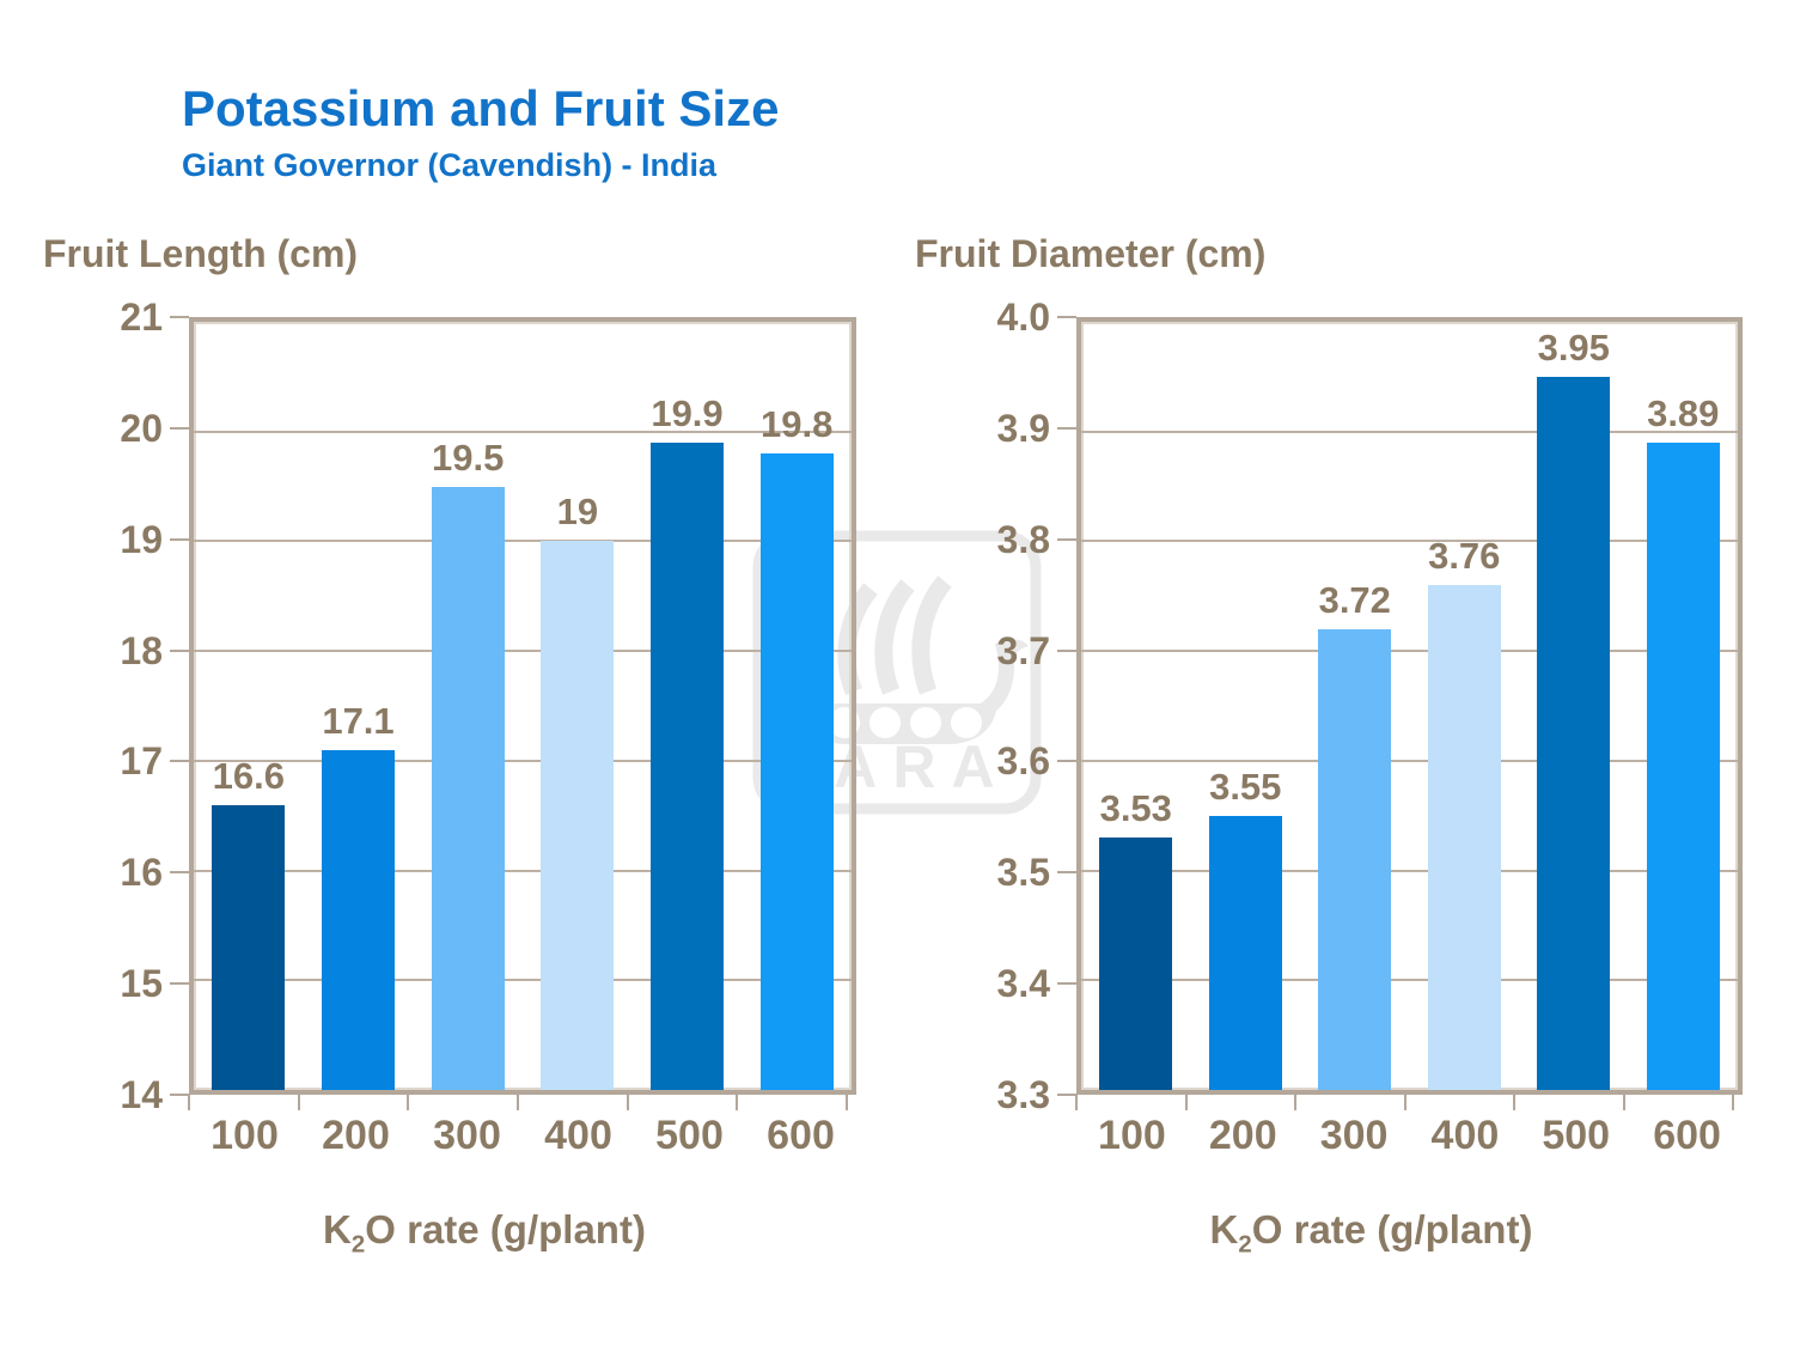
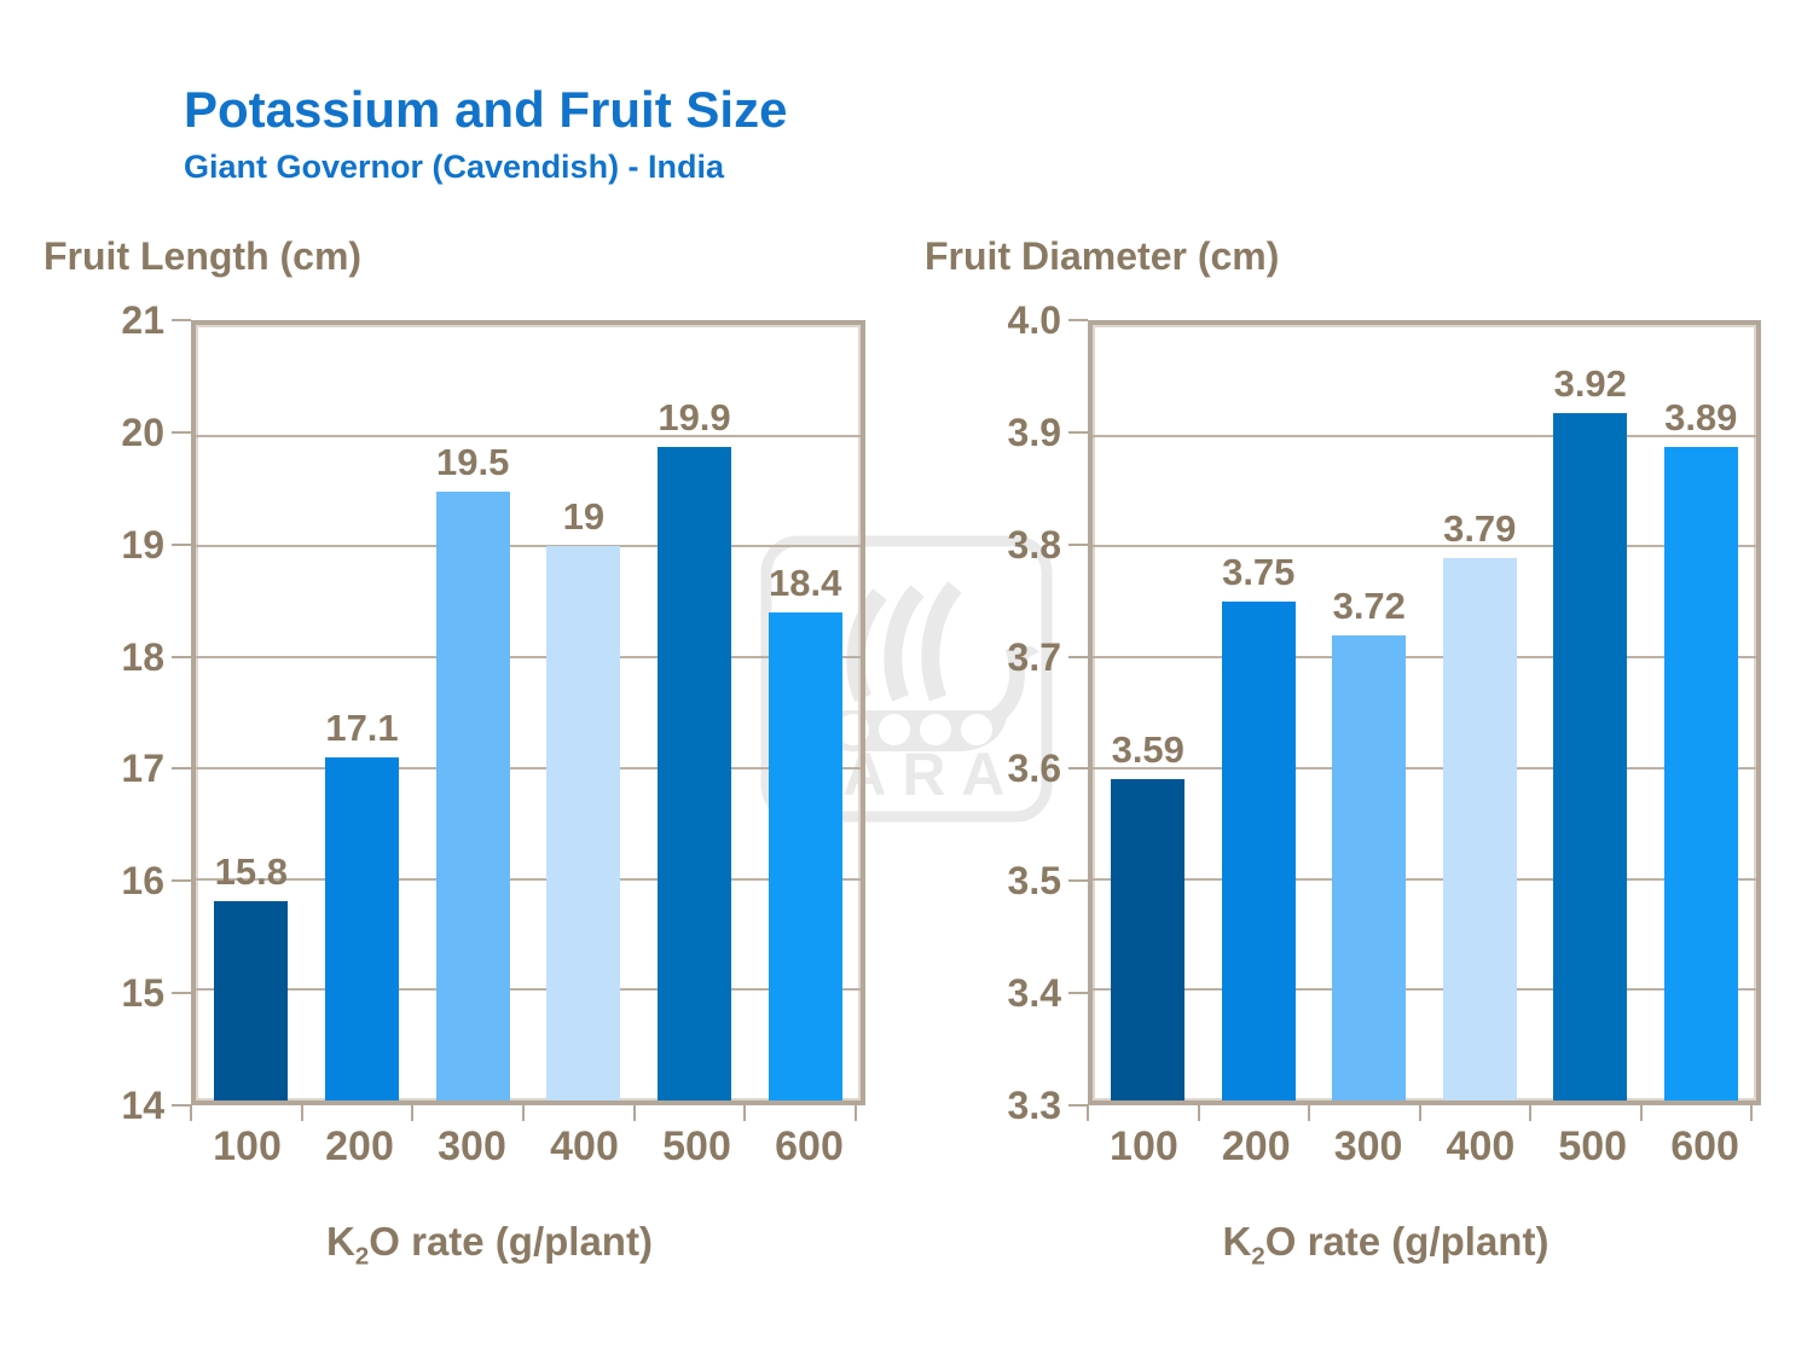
Fruit Length (cm)/100: 16.6 -> 15.8
Fruit Length (cm)/600: 19.8 -> 18.4
Fruit Diameter (cm)/100: 3.53 -> 3.59
Fruit Diameter (cm)/200: 3.55 -> 3.75
Fruit Diameter (cm)/400: 3.76 -> 3.79
Fruit Diameter (cm)/500: 3.95 -> 3.92
